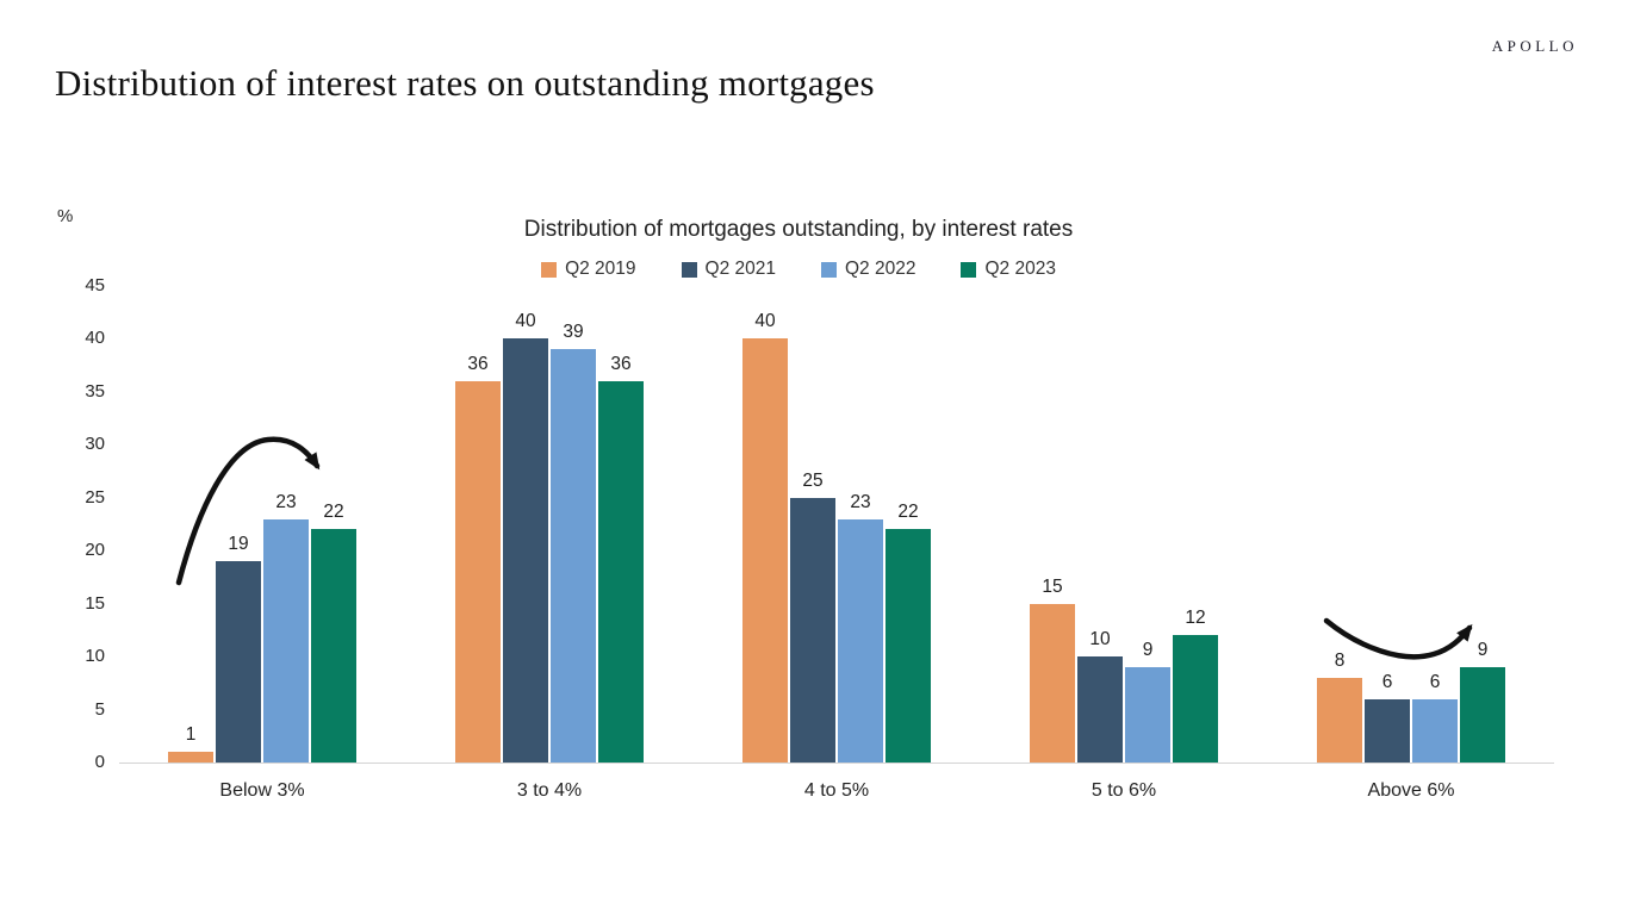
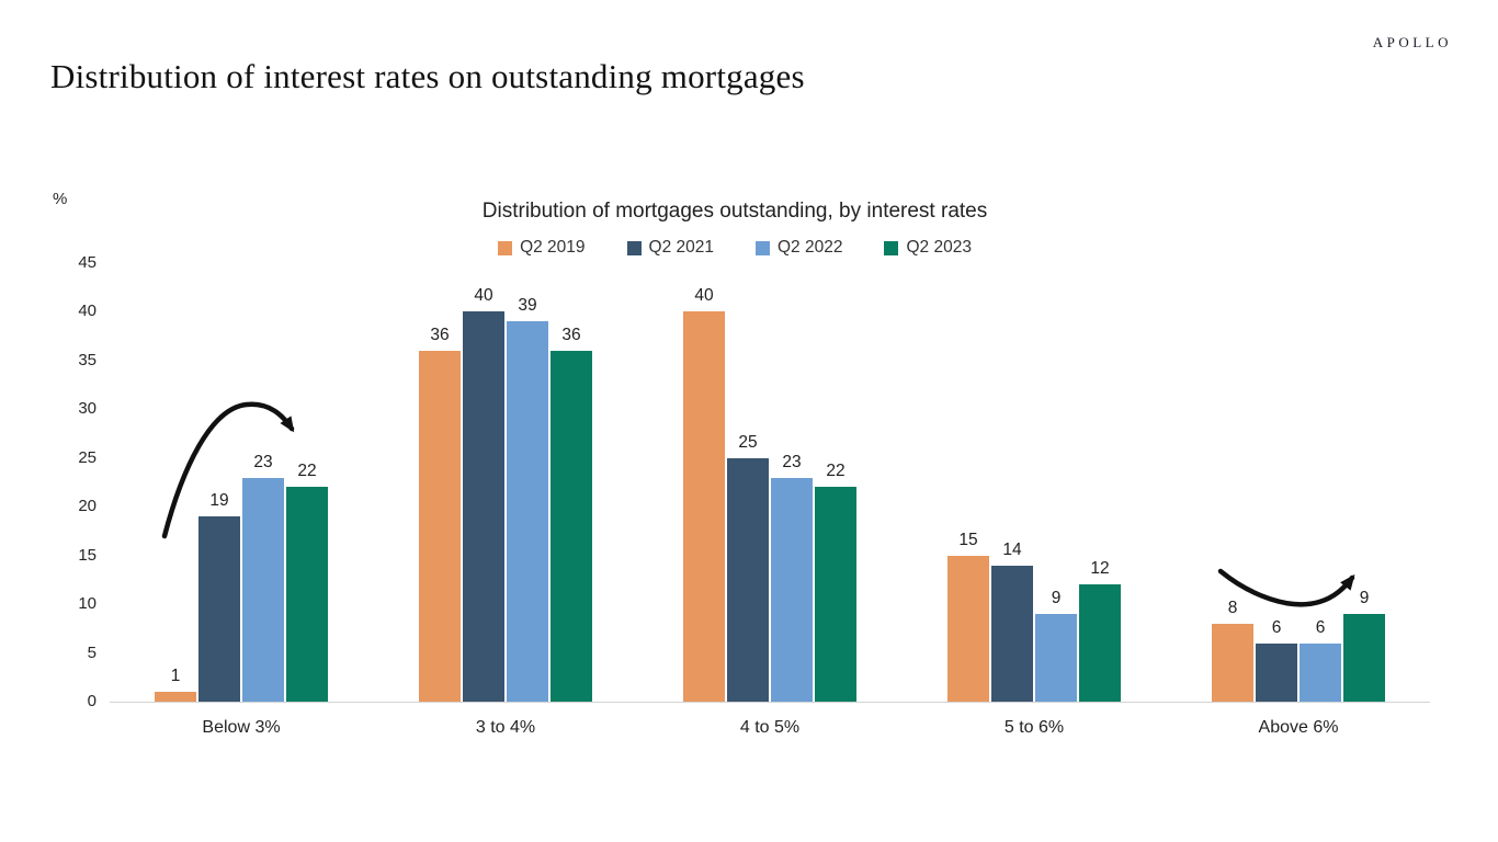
Q2 2021/5 to 6%: 10 -> 14
